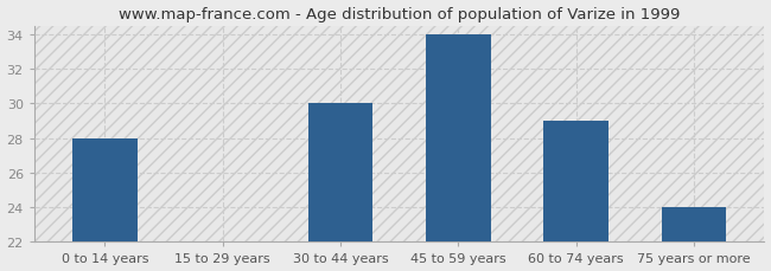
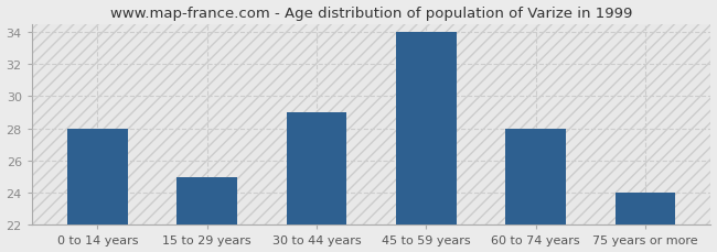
15 to 29 years: 22 -> 25
30 to 44 years: 30 -> 29
60 to 74 years: 29 -> 28
